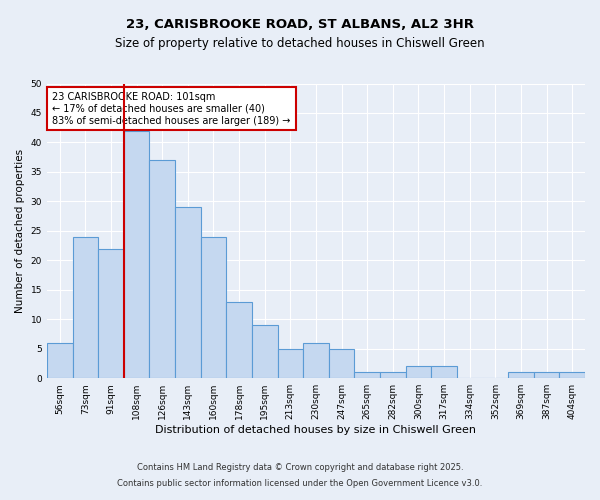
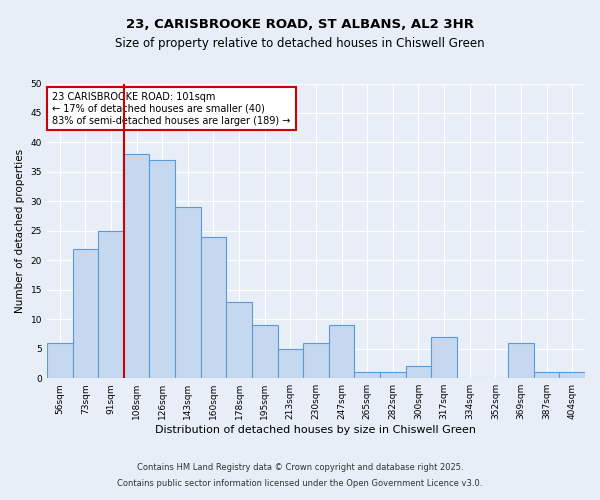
73sqm: 24 -> 22
91sqm: 22 -> 25
108sqm: 42 -> 38
247sqm: 5 -> 9
317sqm: 2 -> 7
369sqm: 1 -> 6
